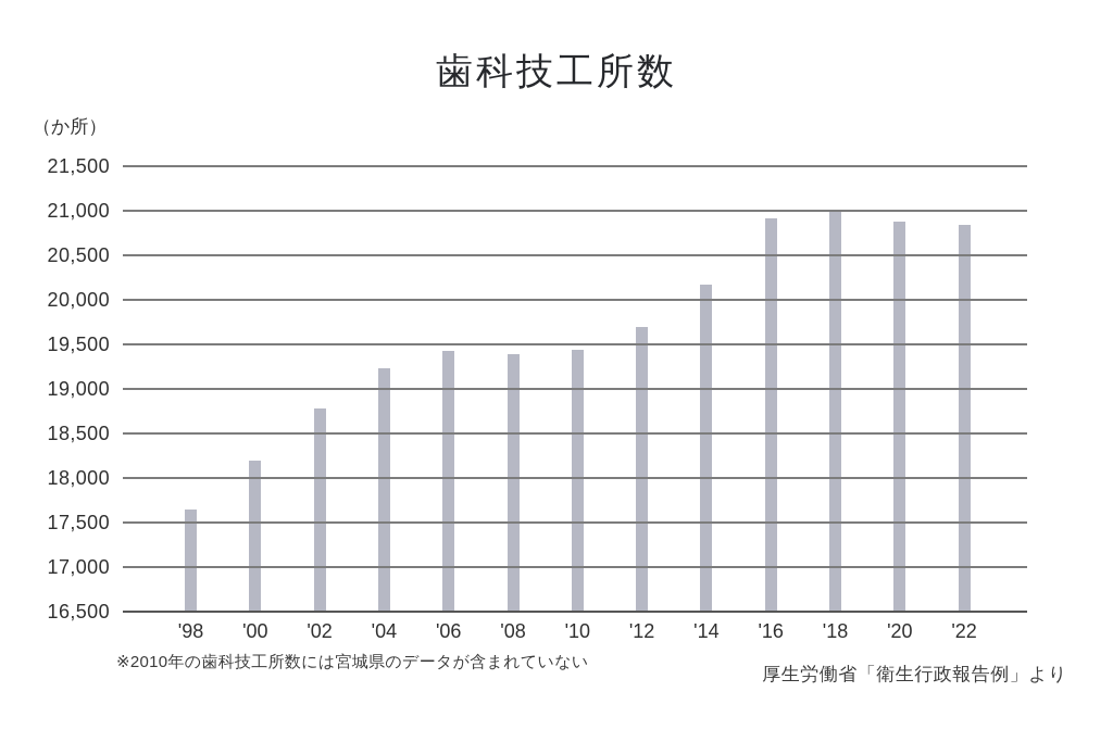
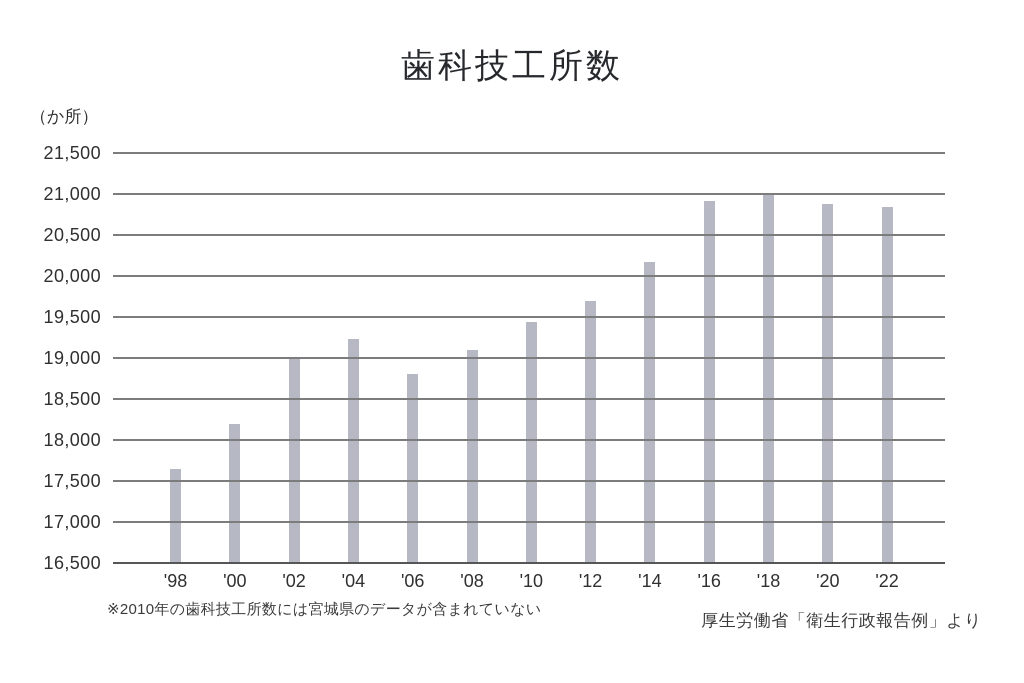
'02: 18800 -> 19000
'06: 19400 -> 18800
'08: 19400 -> 19100
